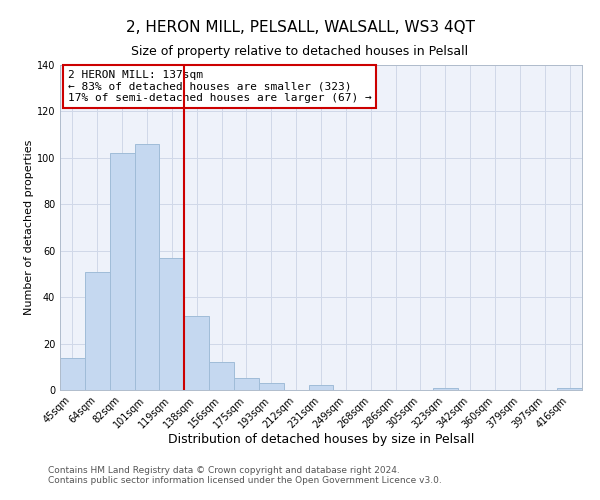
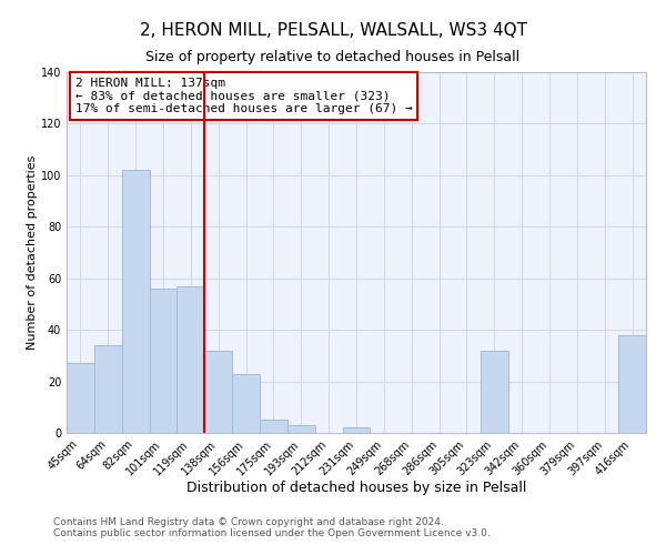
45sqm: 14 -> 27
64sqm: 51 -> 34
101sqm: 106 -> 56
156sqm: 12 -> 23
323sqm: 1 -> 32
416sqm: 1 -> 38
